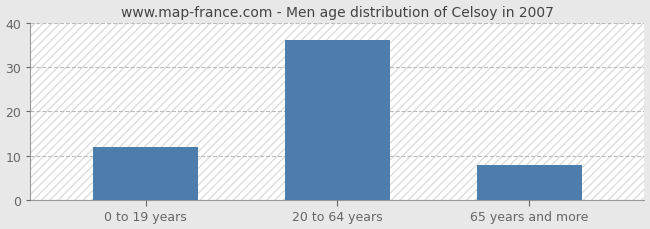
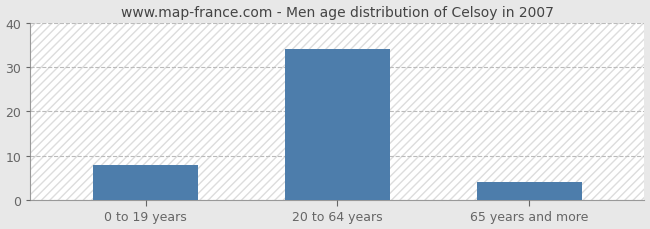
0 to 19 years: 12 -> 8
20 to 64 years: 36 -> 34
65 years and more: 8 -> 4
